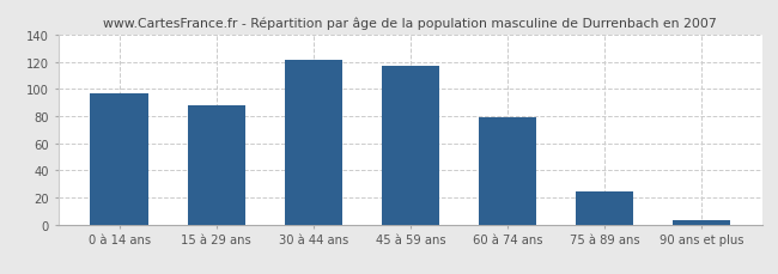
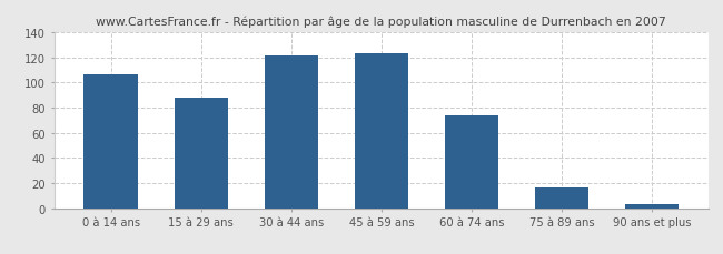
0 à 14 ans: 97 -> 106
45 à 59 ans: 117 -> 123
60 à 74 ans: 79 -> 74
75 à 89 ans: 24 -> 16
